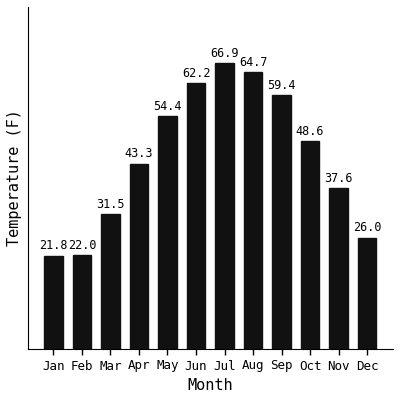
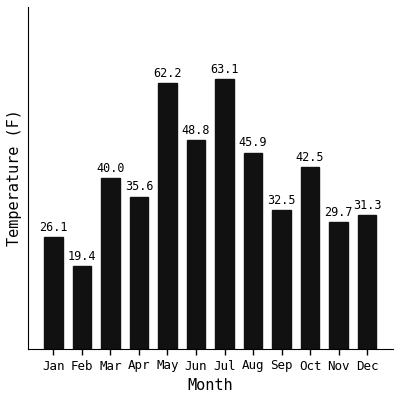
Jan: 21.8 -> 26.1
Feb: 22.0 -> 19.4
Mar: 31.5 -> 40.0
Apr: 43.3 -> 35.6
May: 54.4 -> 62.2
Jun: 62.2 -> 48.8
Jul: 66.9 -> 63.1
Aug: 64.7 -> 45.9
Sep: 59.4 -> 32.5
Oct: 48.6 -> 42.5
Nov: 37.6 -> 29.7
Dec: 26.0 -> 31.3
